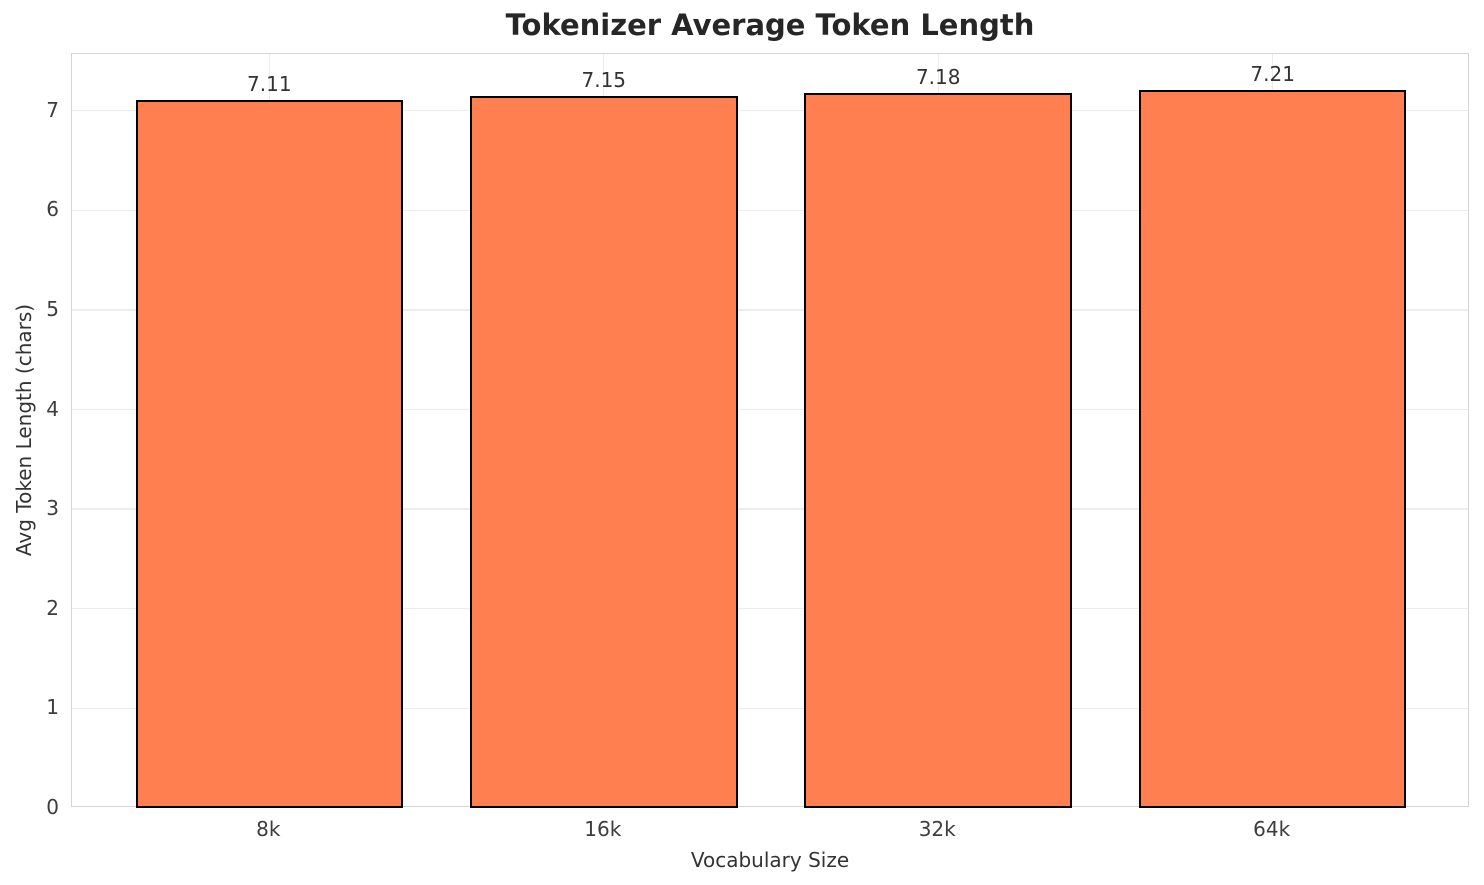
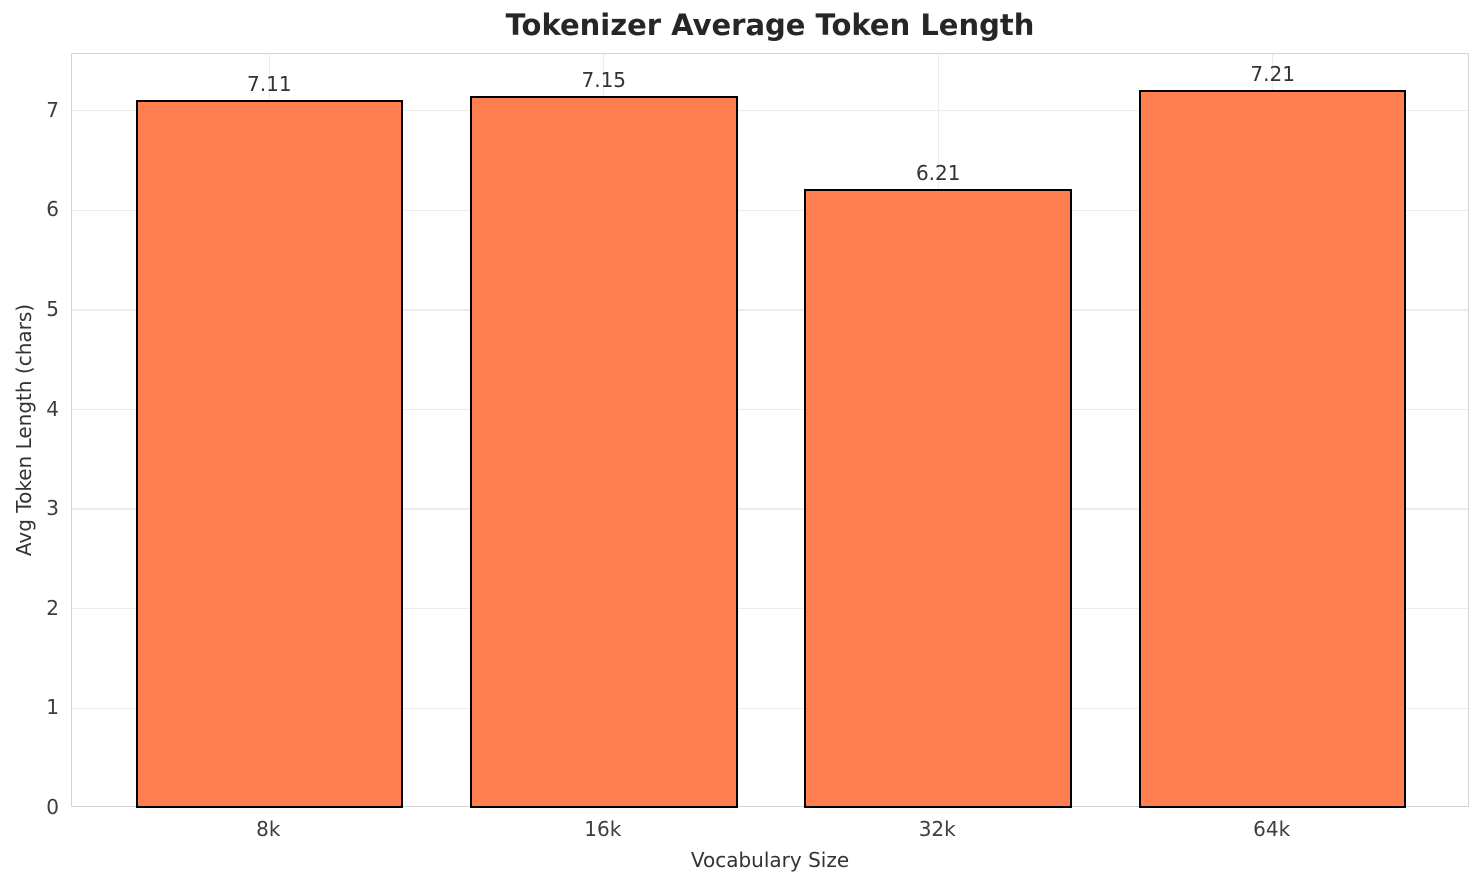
32k: 7.18 -> 6.21
